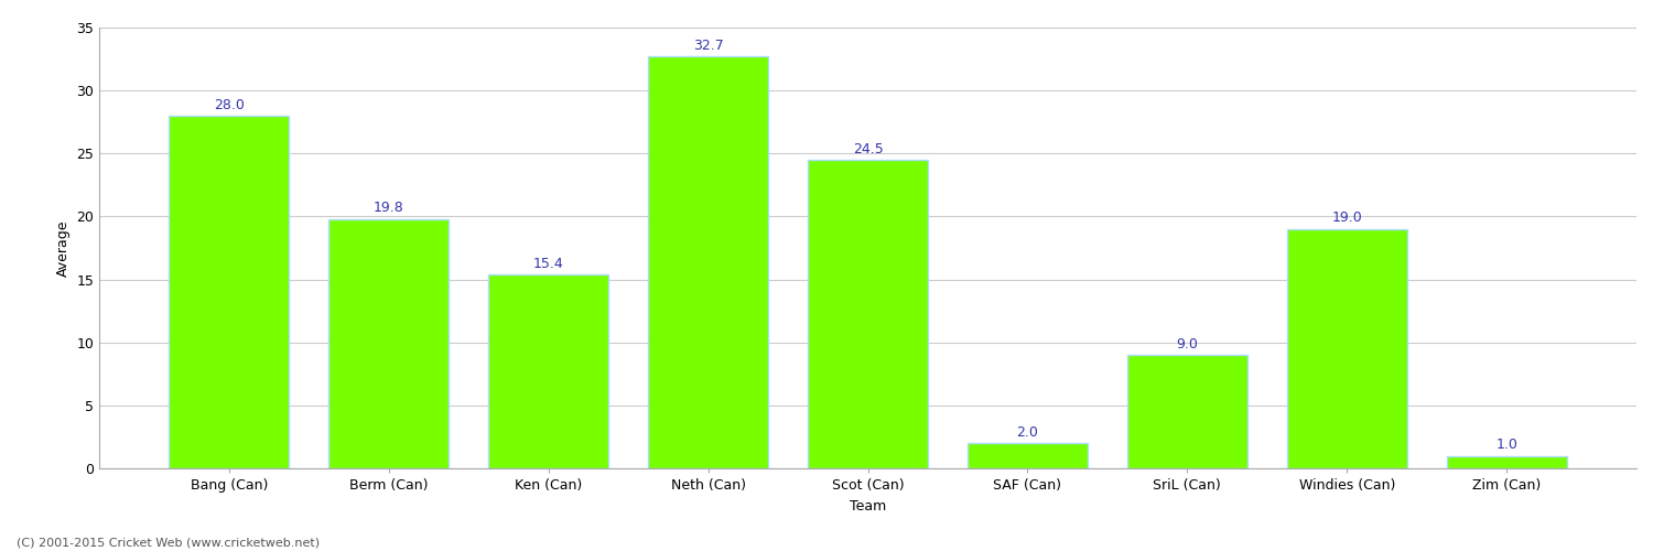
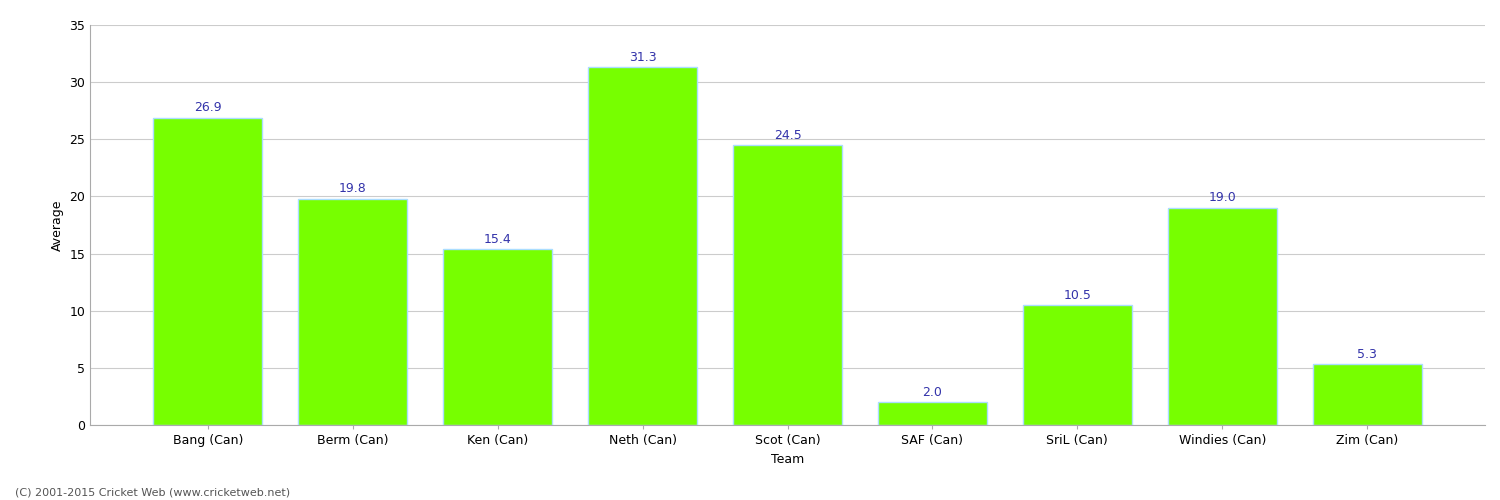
Bang (Can): 28.0 -> 26.9
Neth (Can): 32.7 -> 31.3
SriL (Can): 9.0 -> 10.5
Zim (Can): 1.0 -> 5.3
